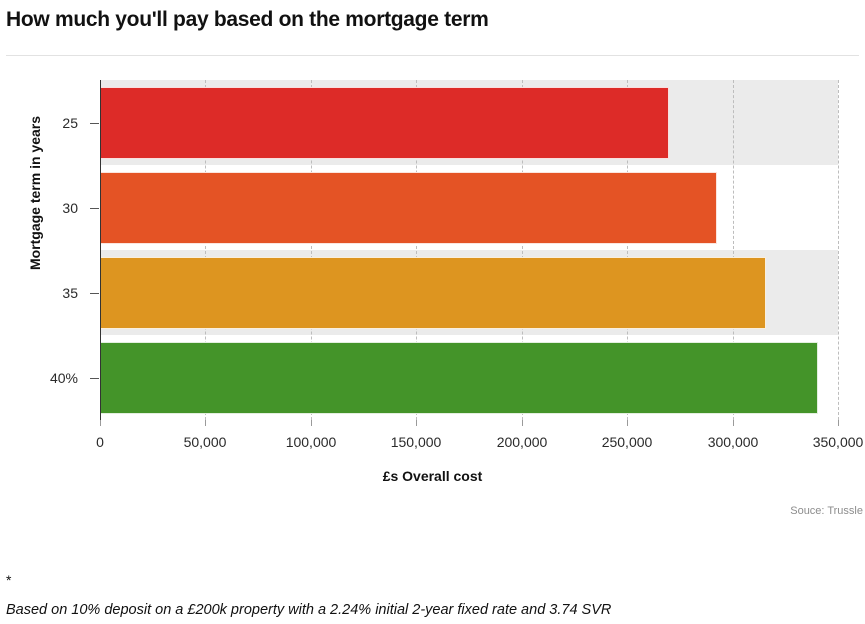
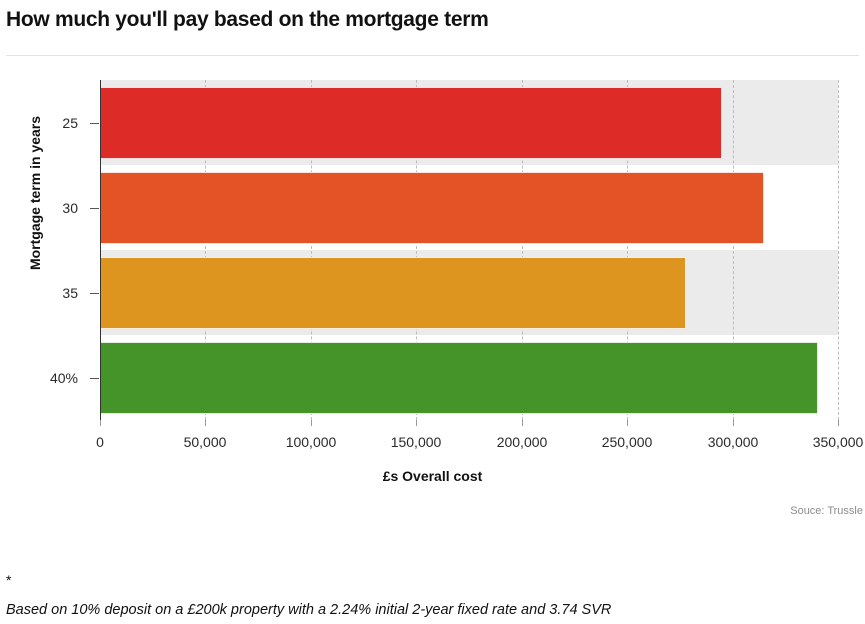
25: 270000 -> 295000
30: 292000 -> 315000
35: 316000 -> 278000
